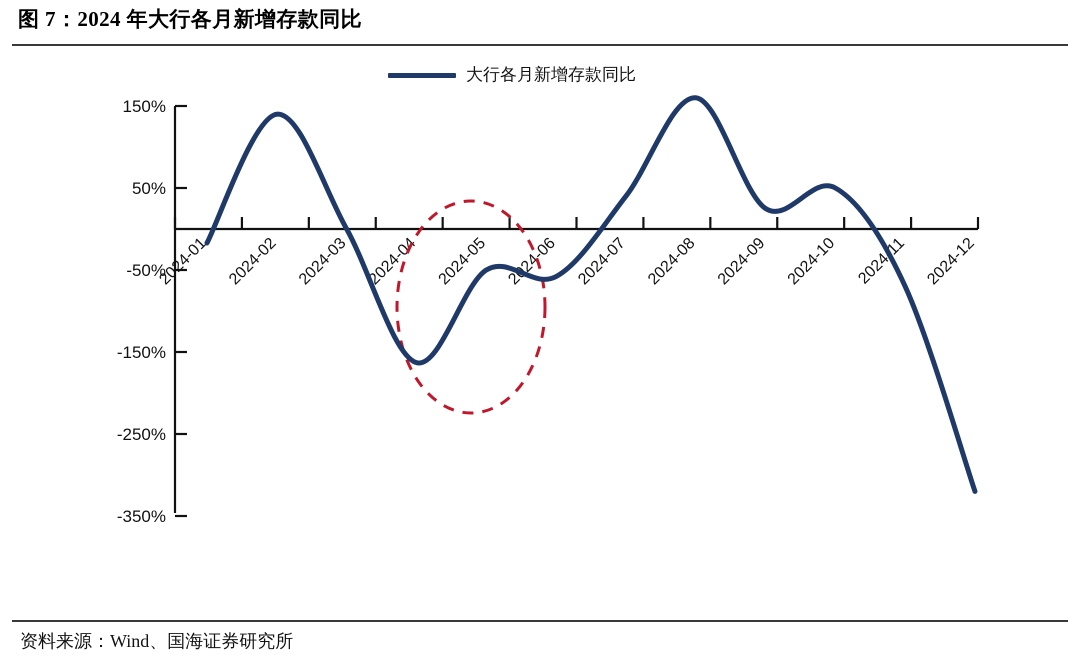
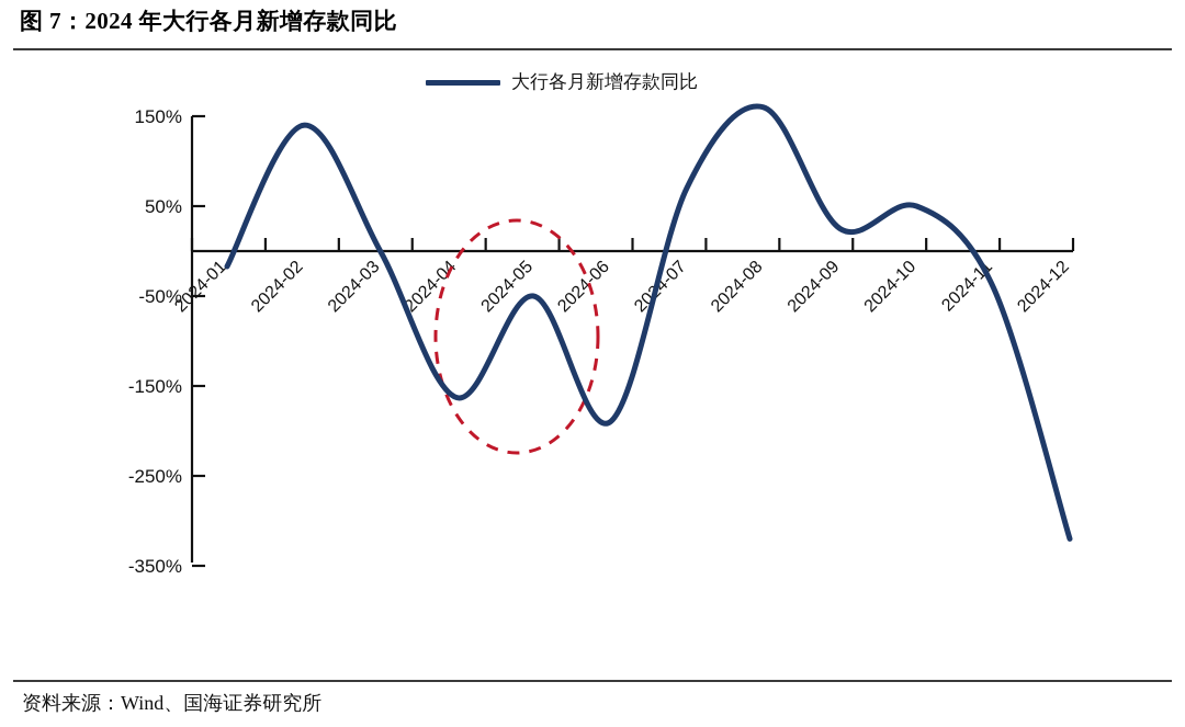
2024-06: -60% -> -190%
2024-07: 40% -> 70%
2024-11: -70% -> -40%
